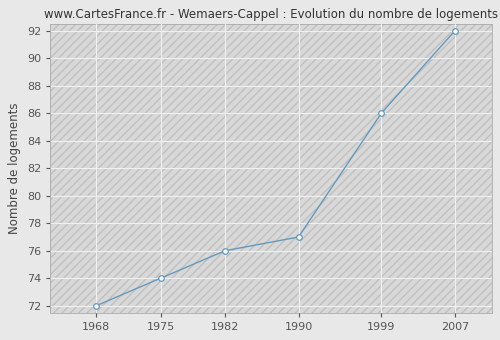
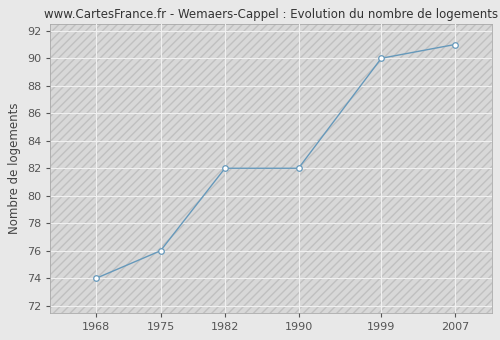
1968: 72 -> 74
1975: 74 -> 76
1982: 76 -> 82
1990: 77 -> 82
1999: 86 -> 90
2007: 92 -> 91
